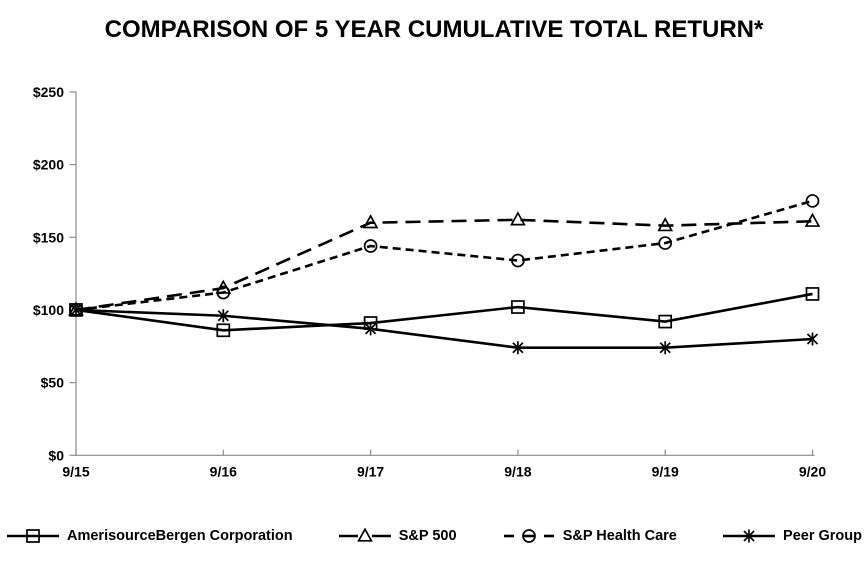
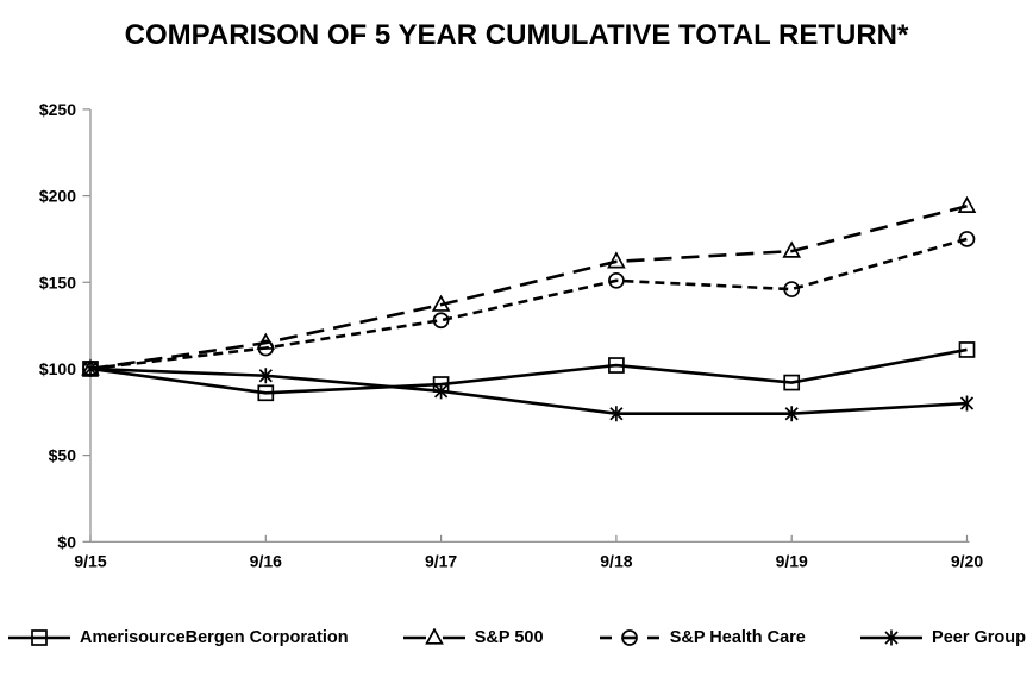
S&P 500/9/17: $160 -> $137
S&P Health Care/9/17: $144 -> $128
S&P Health Care/9/18: $134 -> $151
S&P 500/9/19: $158 -> $168
S&P 500/9/20: $161 -> $194
